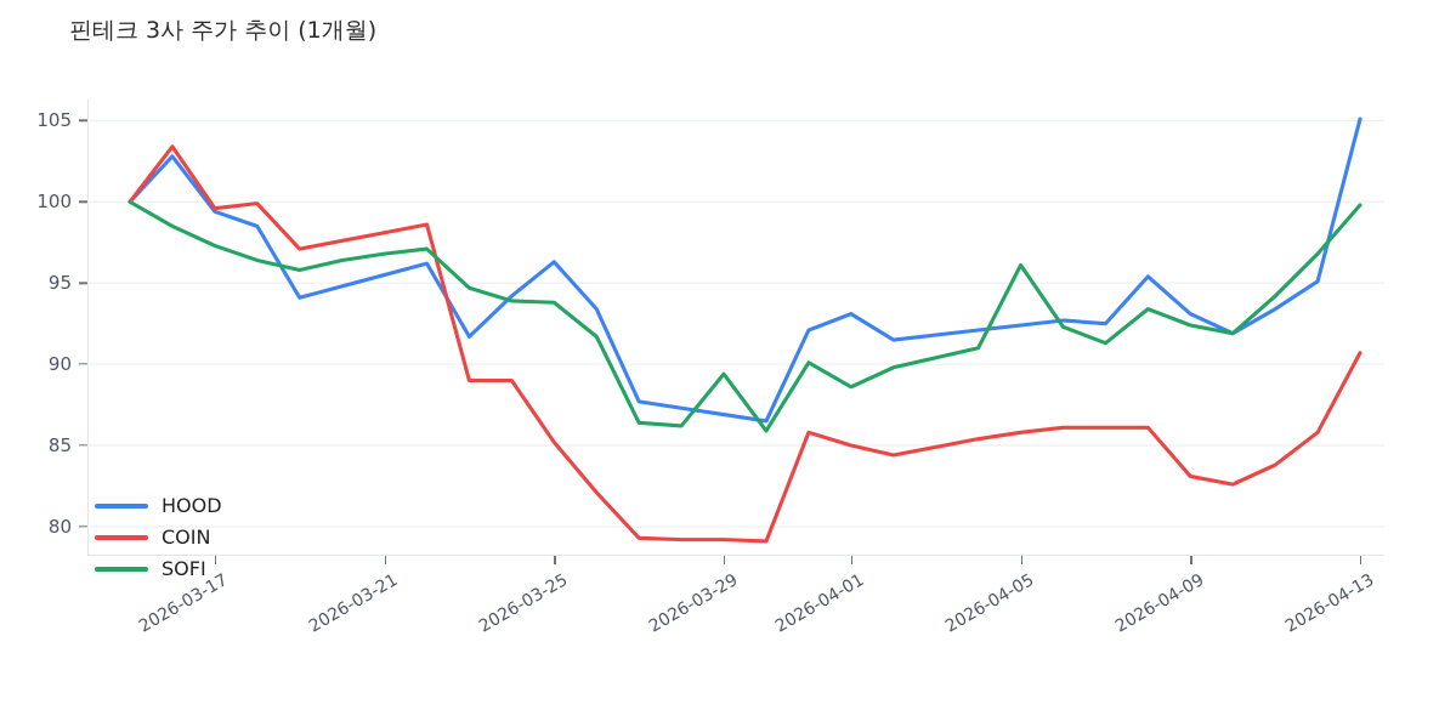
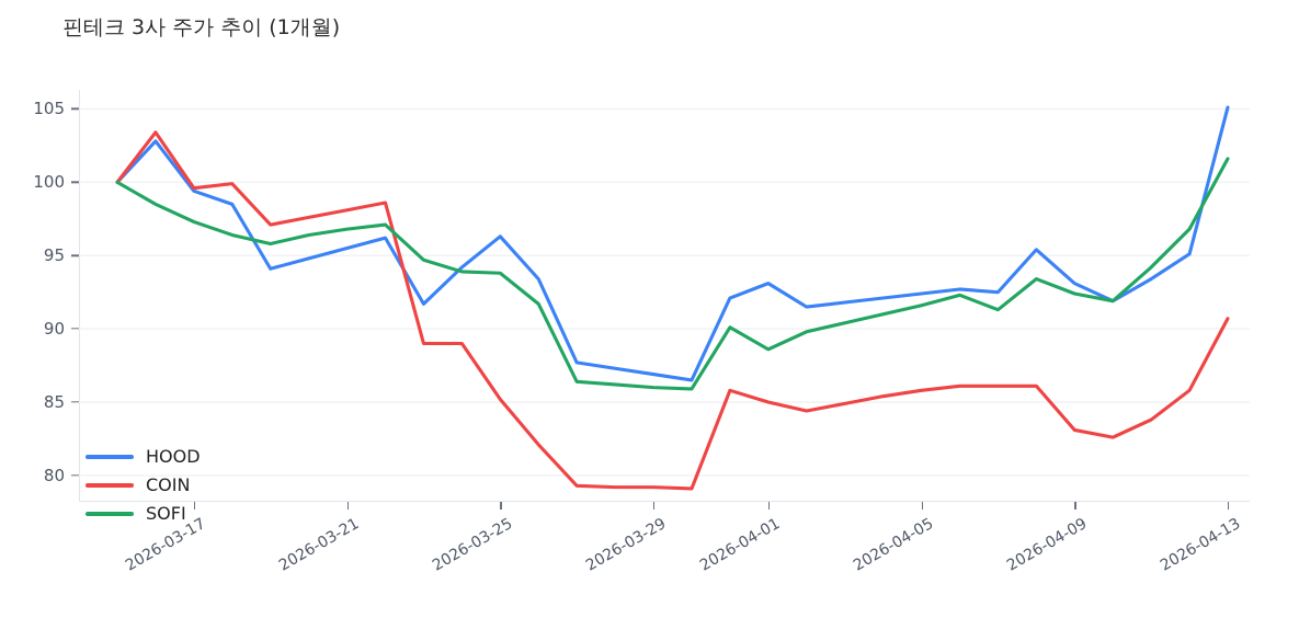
SOFI/2026-03-29: 89.4 -> 86.0
SOFI/2026-04-05: 96.1 -> 91.6
SOFI/2026-04-13: 99.8 -> 101.6
